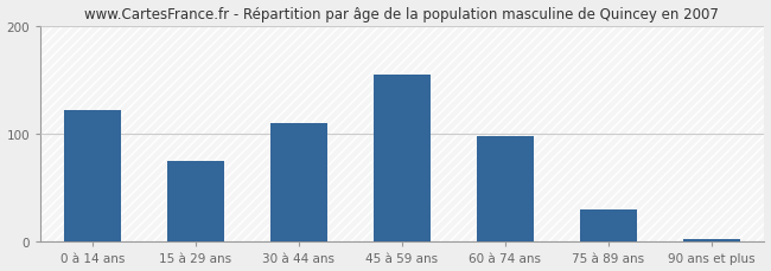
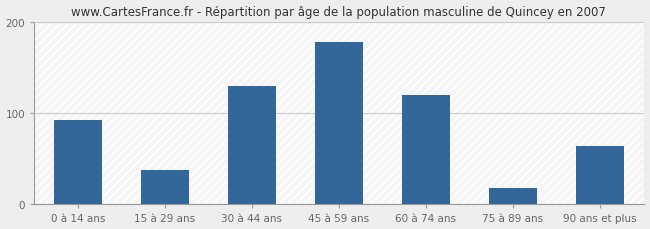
0 à 14 ans: 122 -> 92
15 à 29 ans: 75 -> 38
30 à 44 ans: 110 -> 130
45 à 59 ans: 155 -> 178
60 à 74 ans: 98 -> 120
75 à 89 ans: 30 -> 18
90 ans et plus: 3 -> 64
